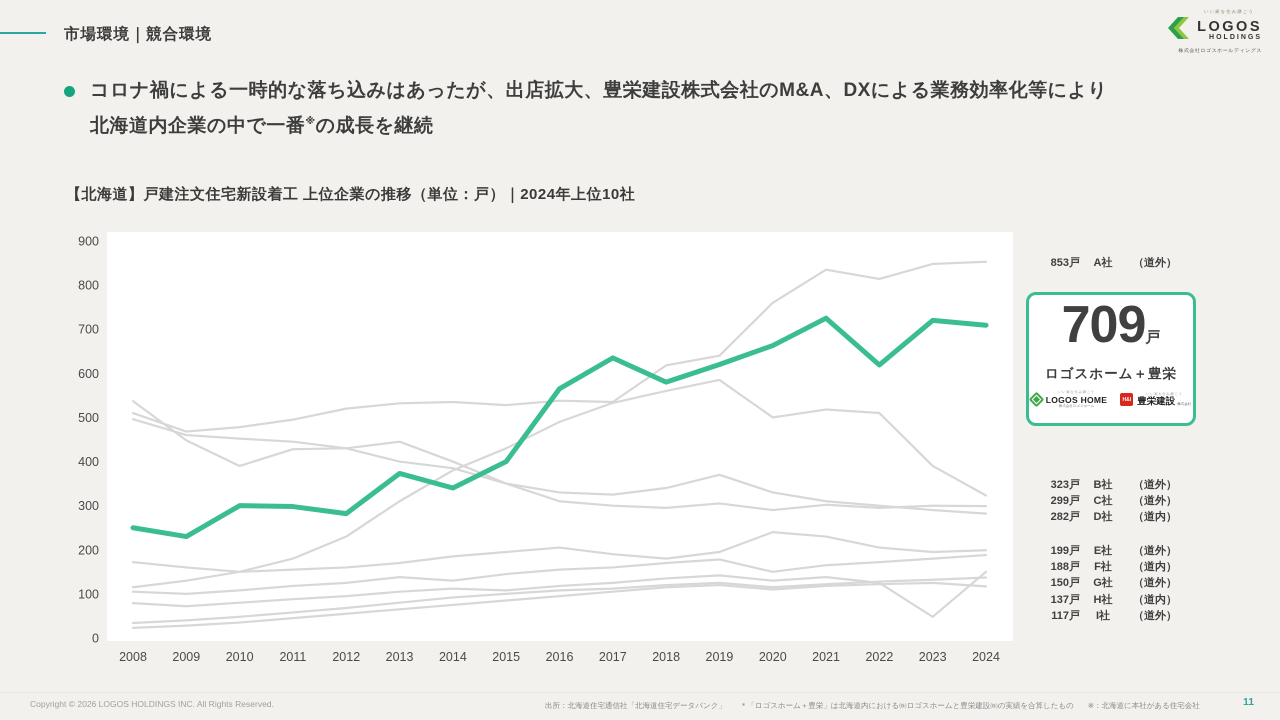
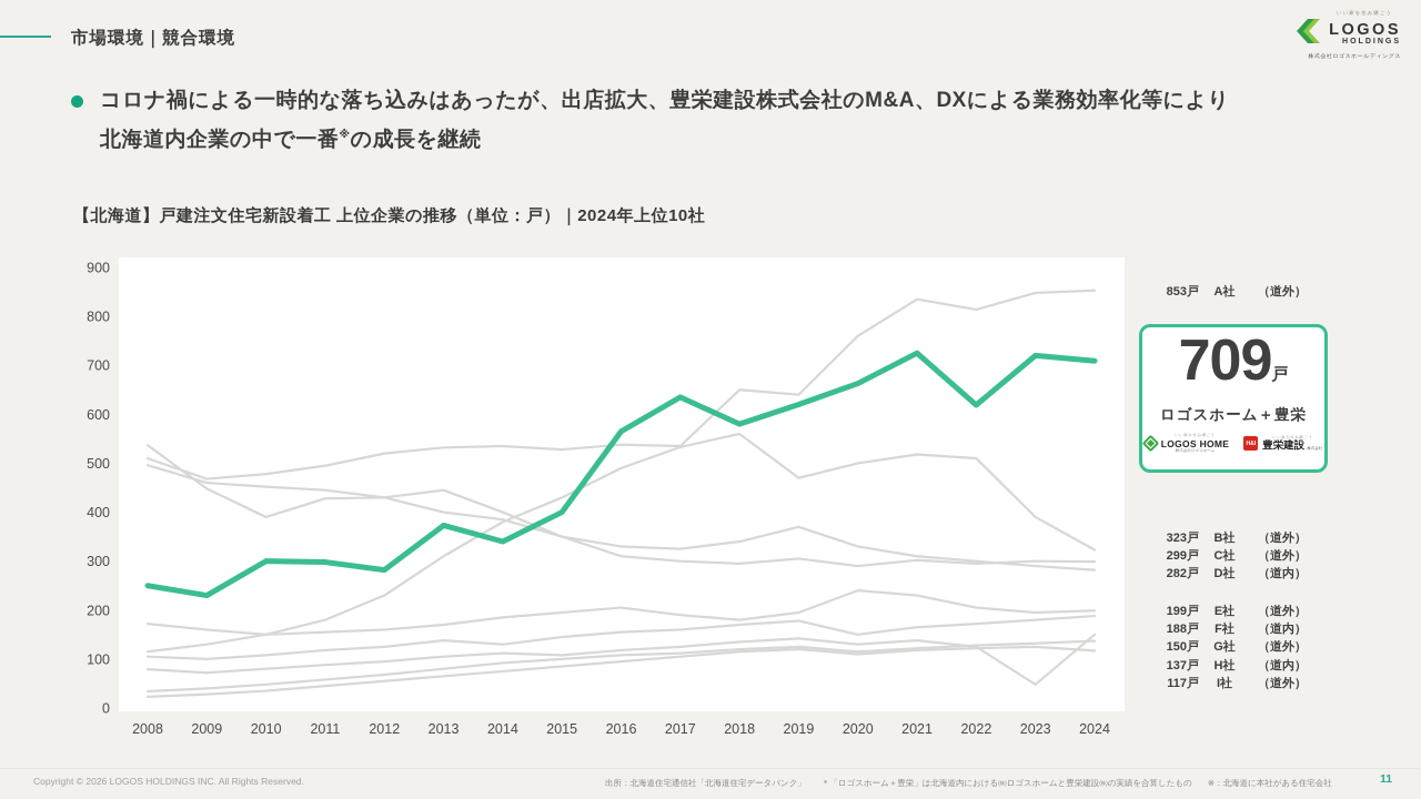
A社/2018: 620 -> 650
B社/2019: 580 -> 470
